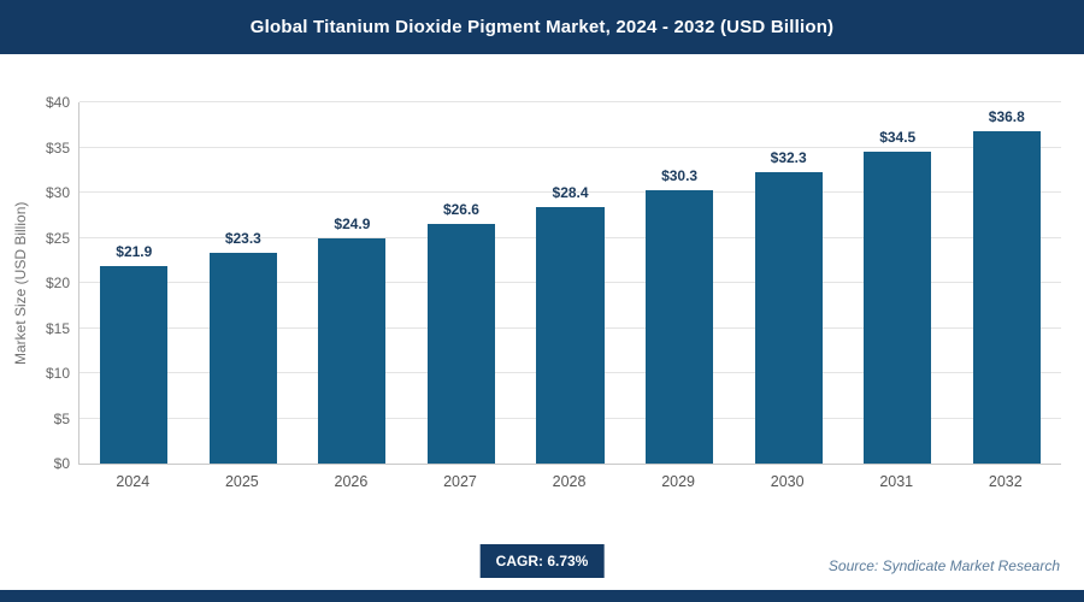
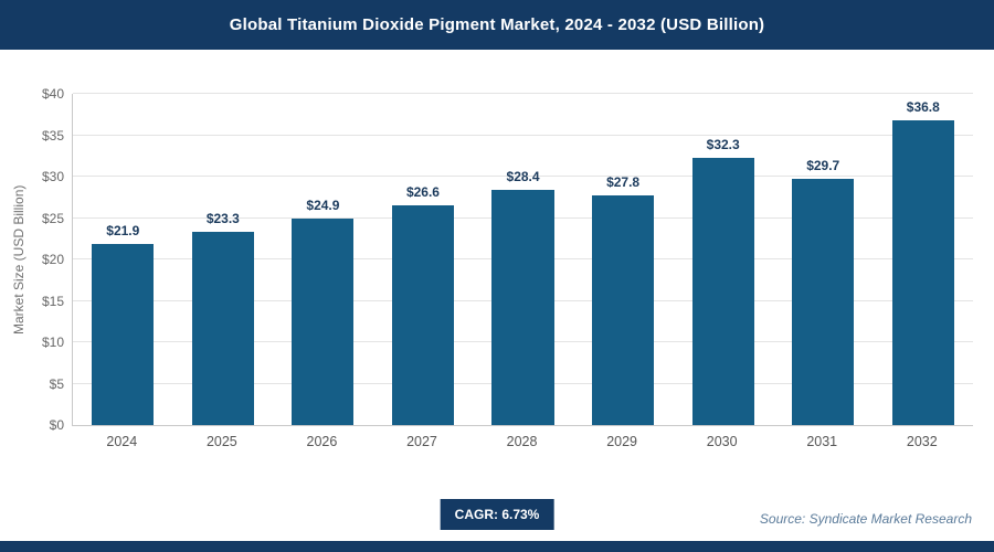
2029: $30.3 -> $27.8
2031: $34.5 -> $29.7
